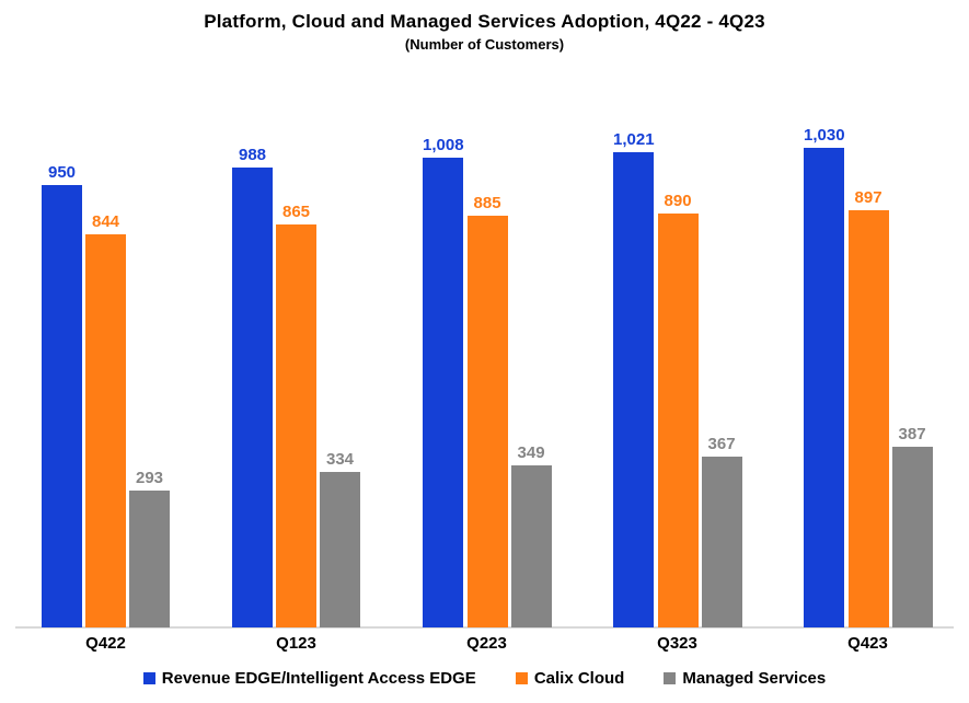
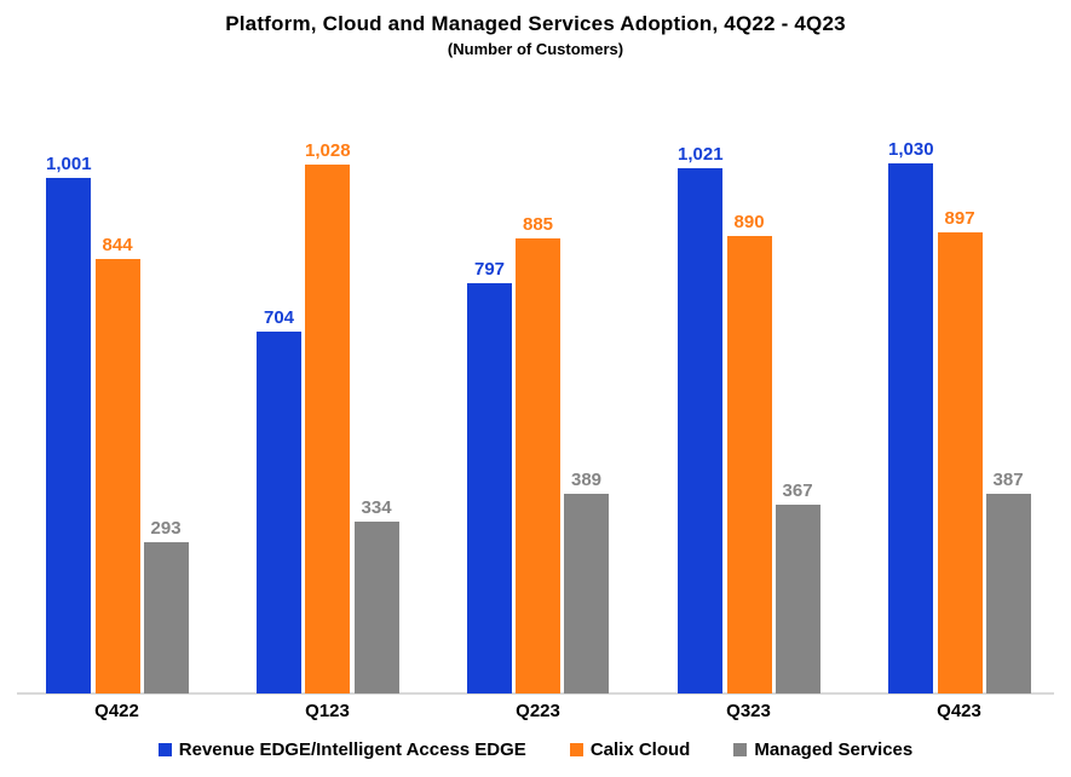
Revenue EDGE/Intelligent Access EDGE/Q422: 950 -> 1,001
Revenue EDGE/Intelligent Access EDGE/Q123: 988 -> 704
Calix Cloud/Q123: 865 -> 1,028
Revenue EDGE/Intelligent Access EDGE/Q223: 1,008 -> 797
Managed Services/Q223: 349 -> 389
